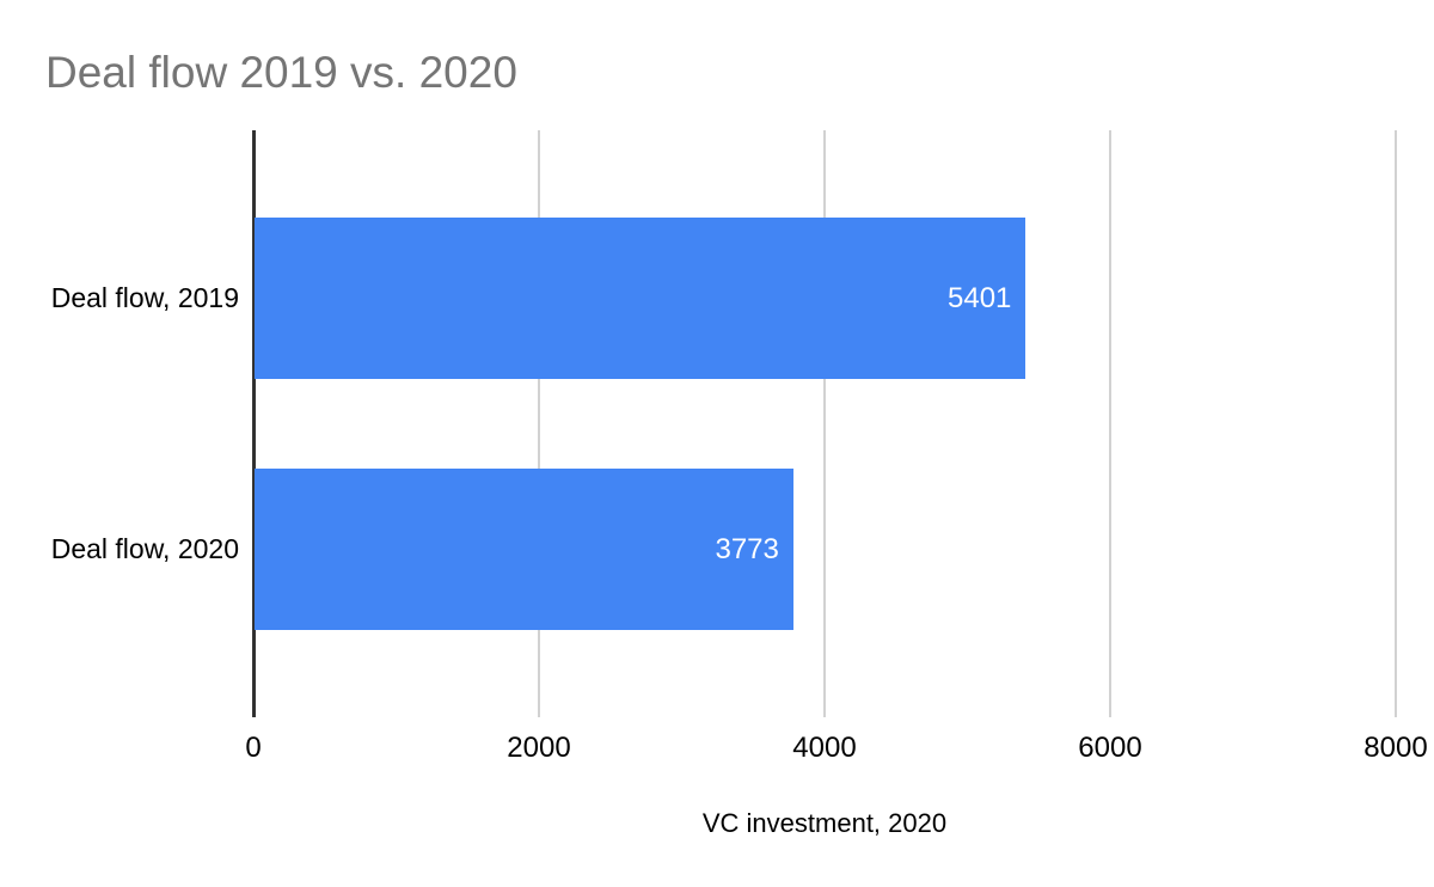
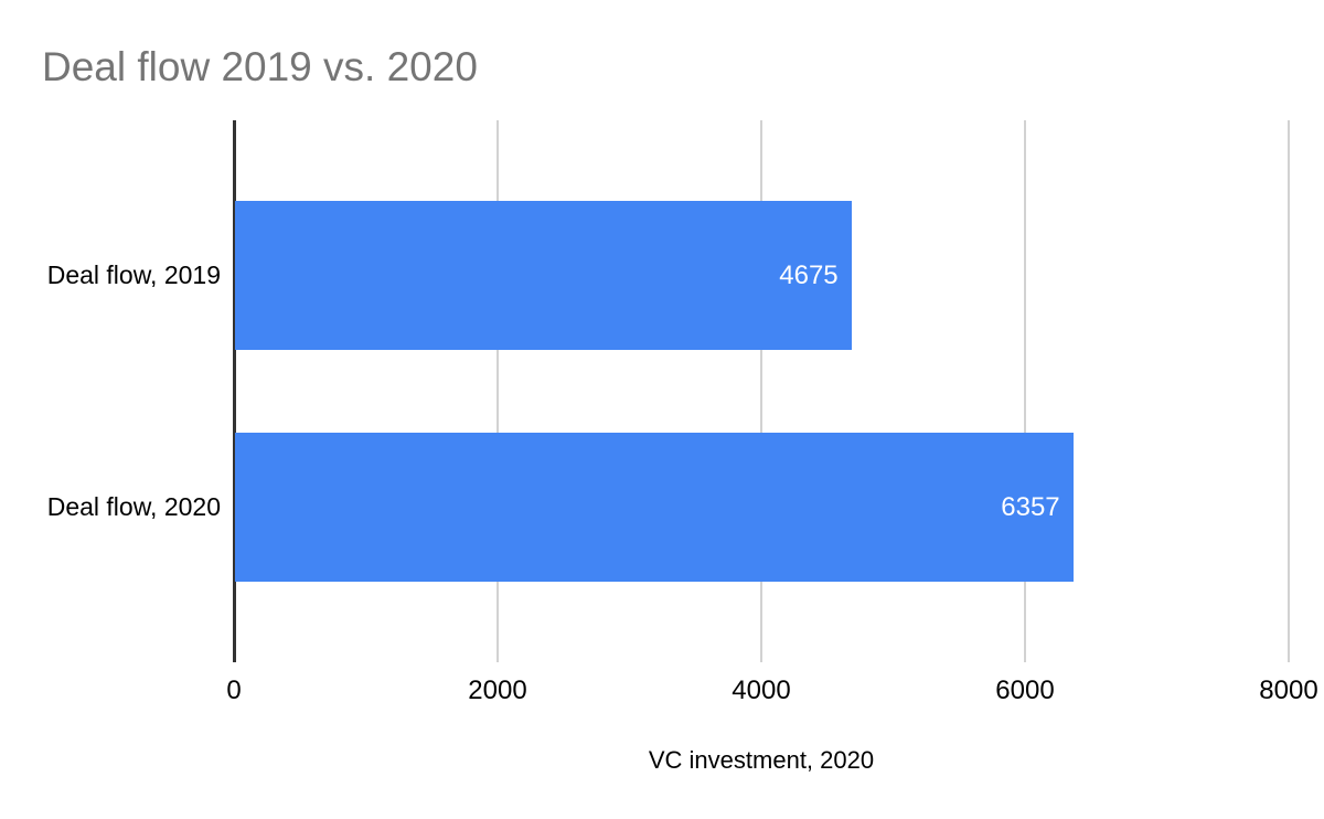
Deal flow, 2019: 5401 -> 4675
Deal flow, 2020: 3773 -> 6357
